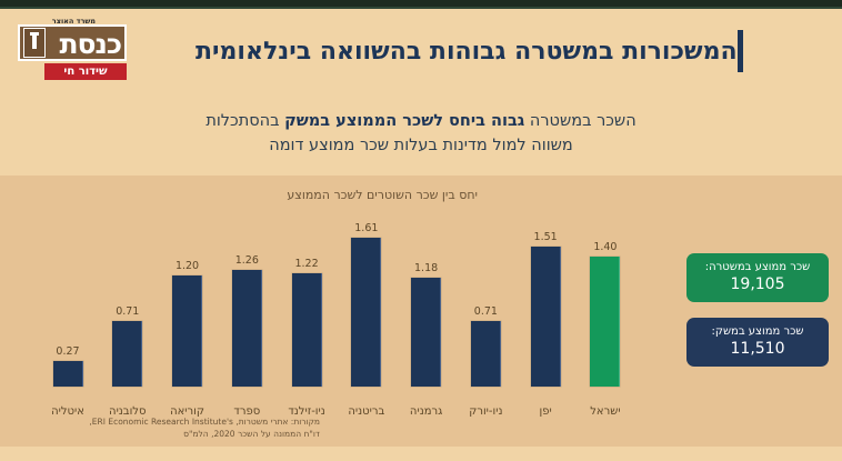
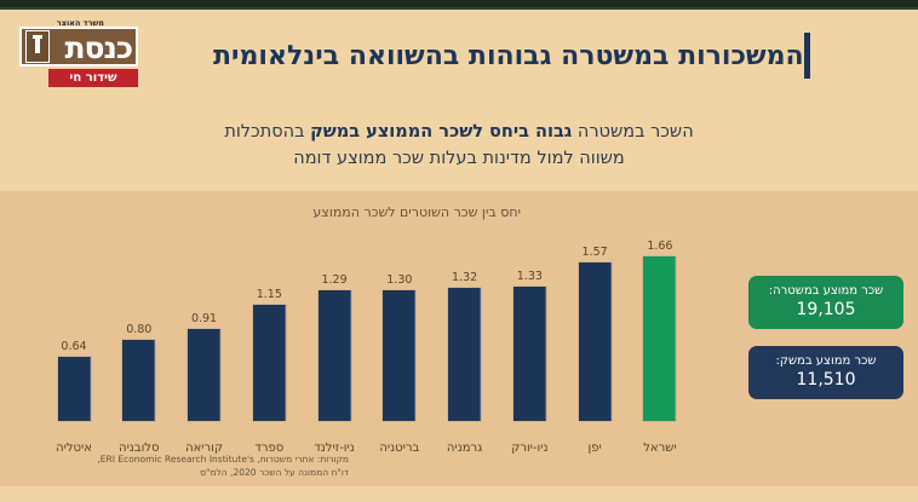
איטליה: 0.27 -> 0.64
סלובניה: 0.71 -> 0.80
קוריאה: 1.20 -> 0.91
ספרד: 1.26 -> 1.15
ניו-זילנד: 1.22 -> 1.29
בריטניה: 1.61 -> 1.30
גרמניה: 1.18 -> 1.32
ניו-יורק: 0.71 -> 1.33
יפן: 1.51 -> 1.57
ישראל: 1.40 -> 1.66
